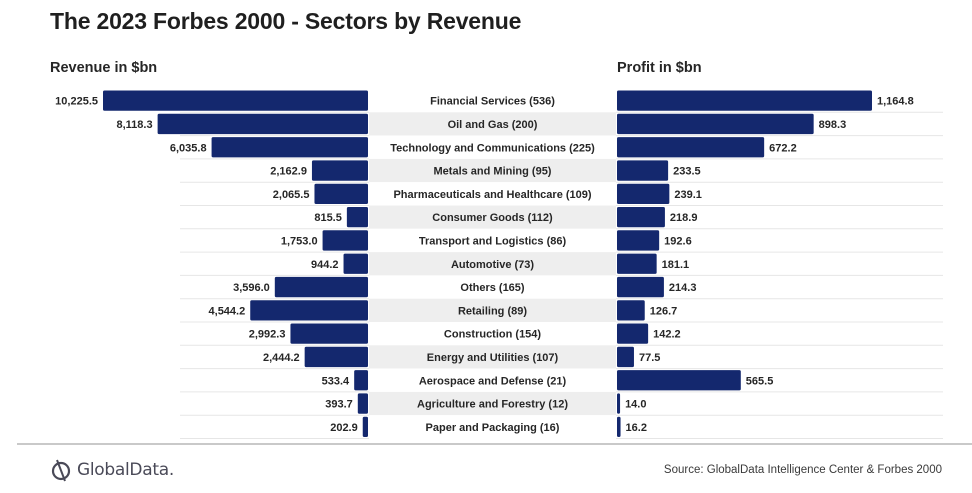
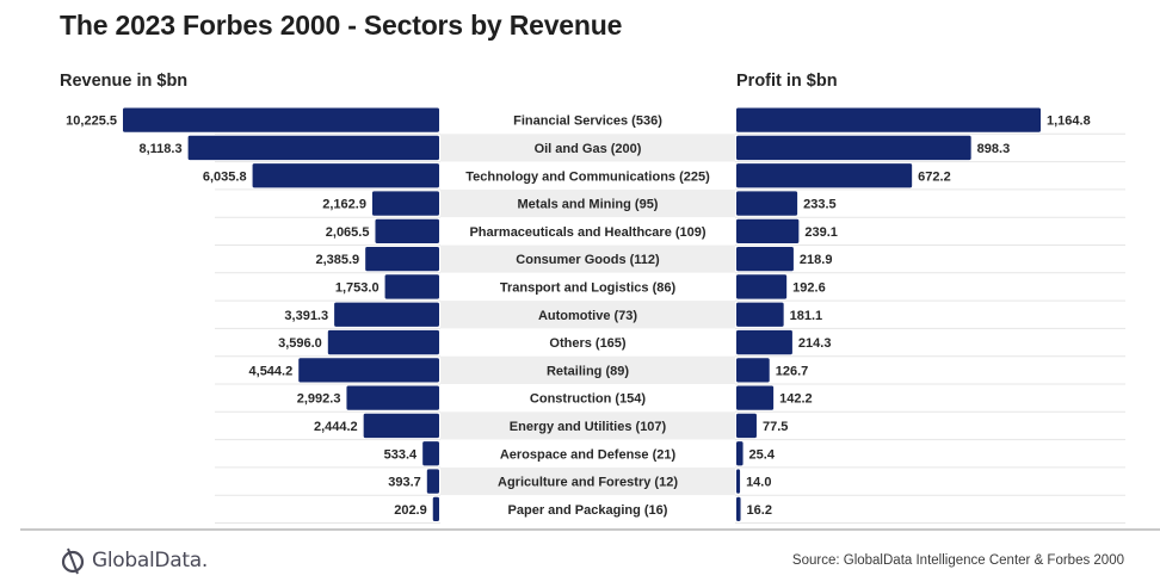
Revenue in $bn/Consumer Goods (112): 815.5 -> 2,385.9
Revenue in $bn/Automotive (73): 944.2 -> 3,391.3
Profit in $bn/Aerospace and Defense (21): 565.5 -> 25.4
